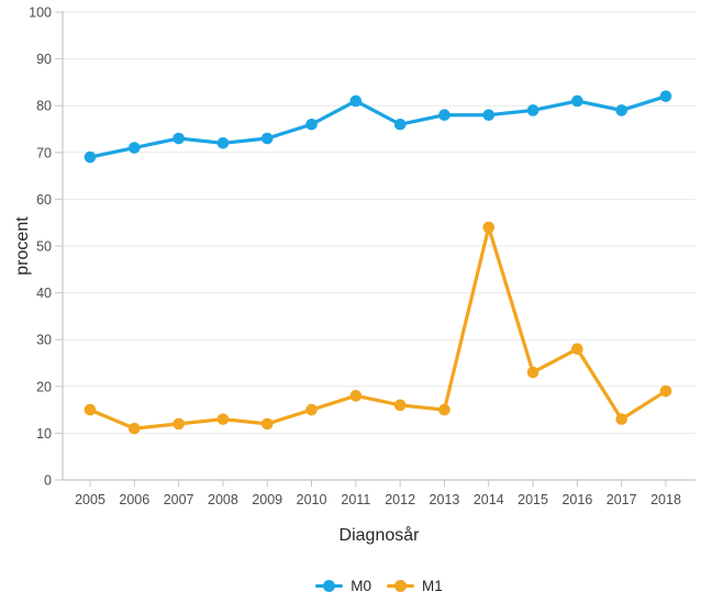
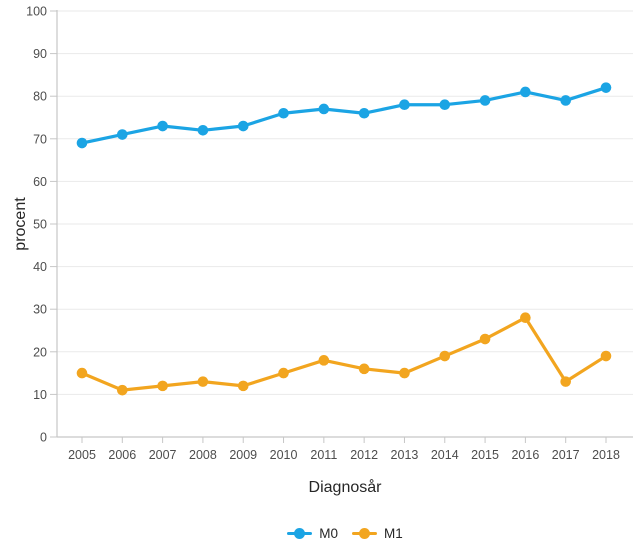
M0/2011: 81 -> 77
M1/2014: 54 -> 19
